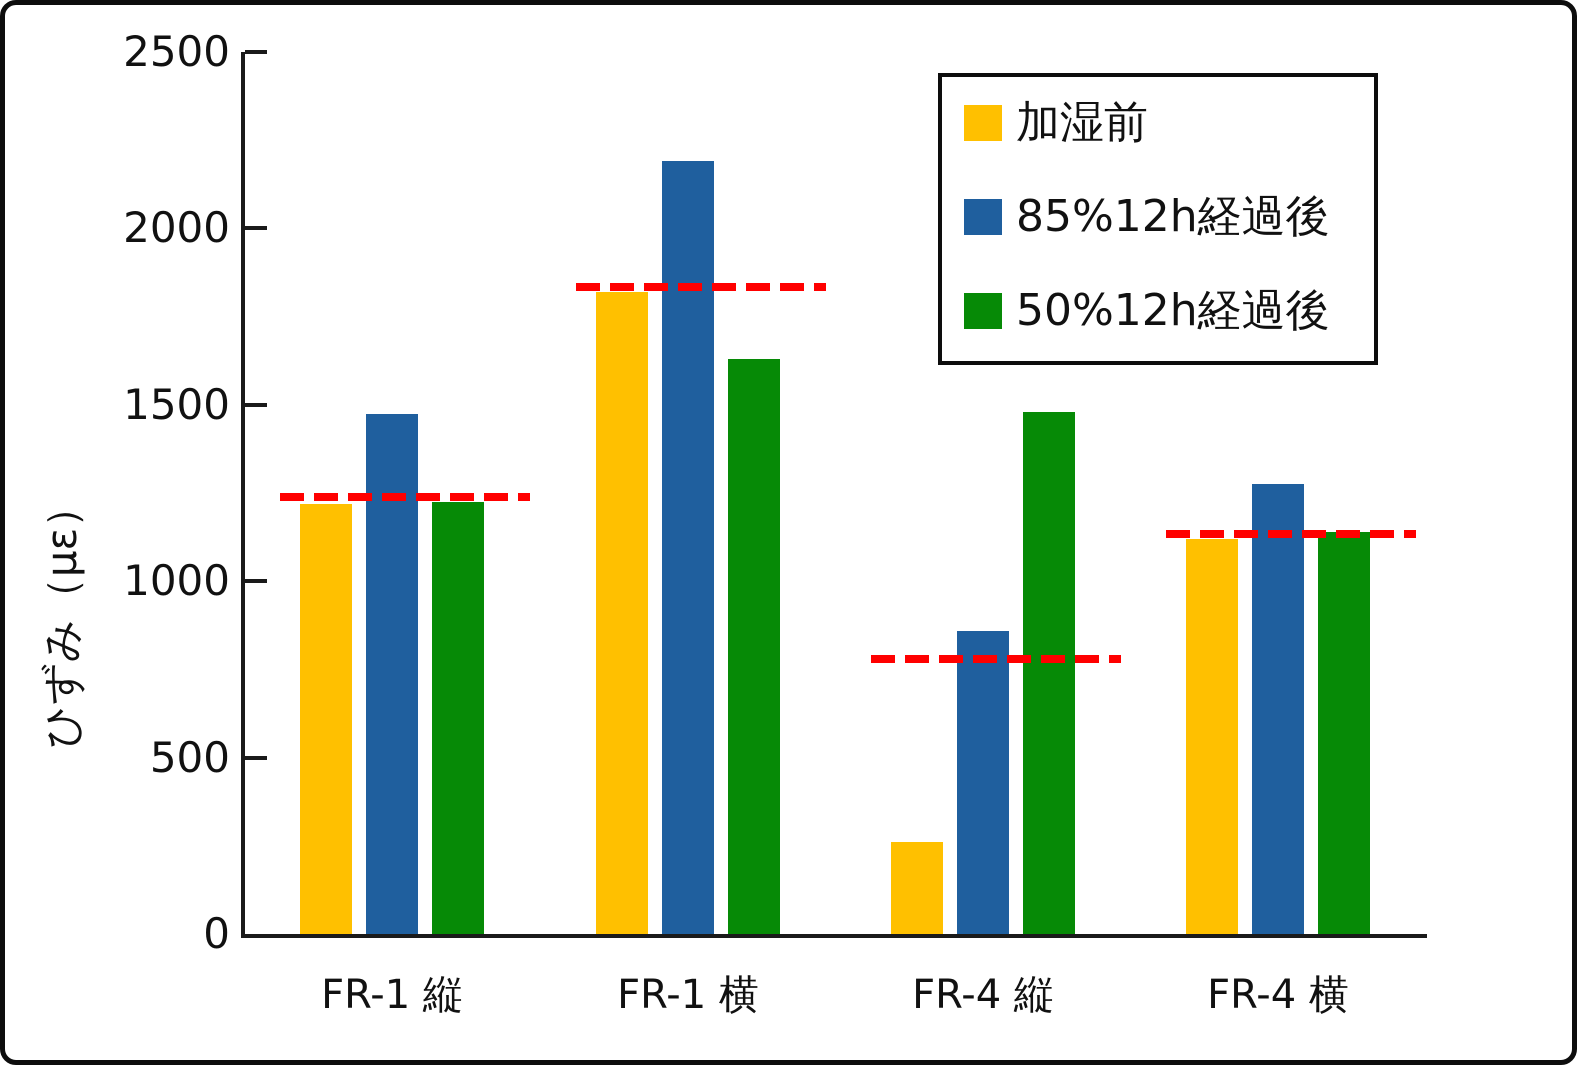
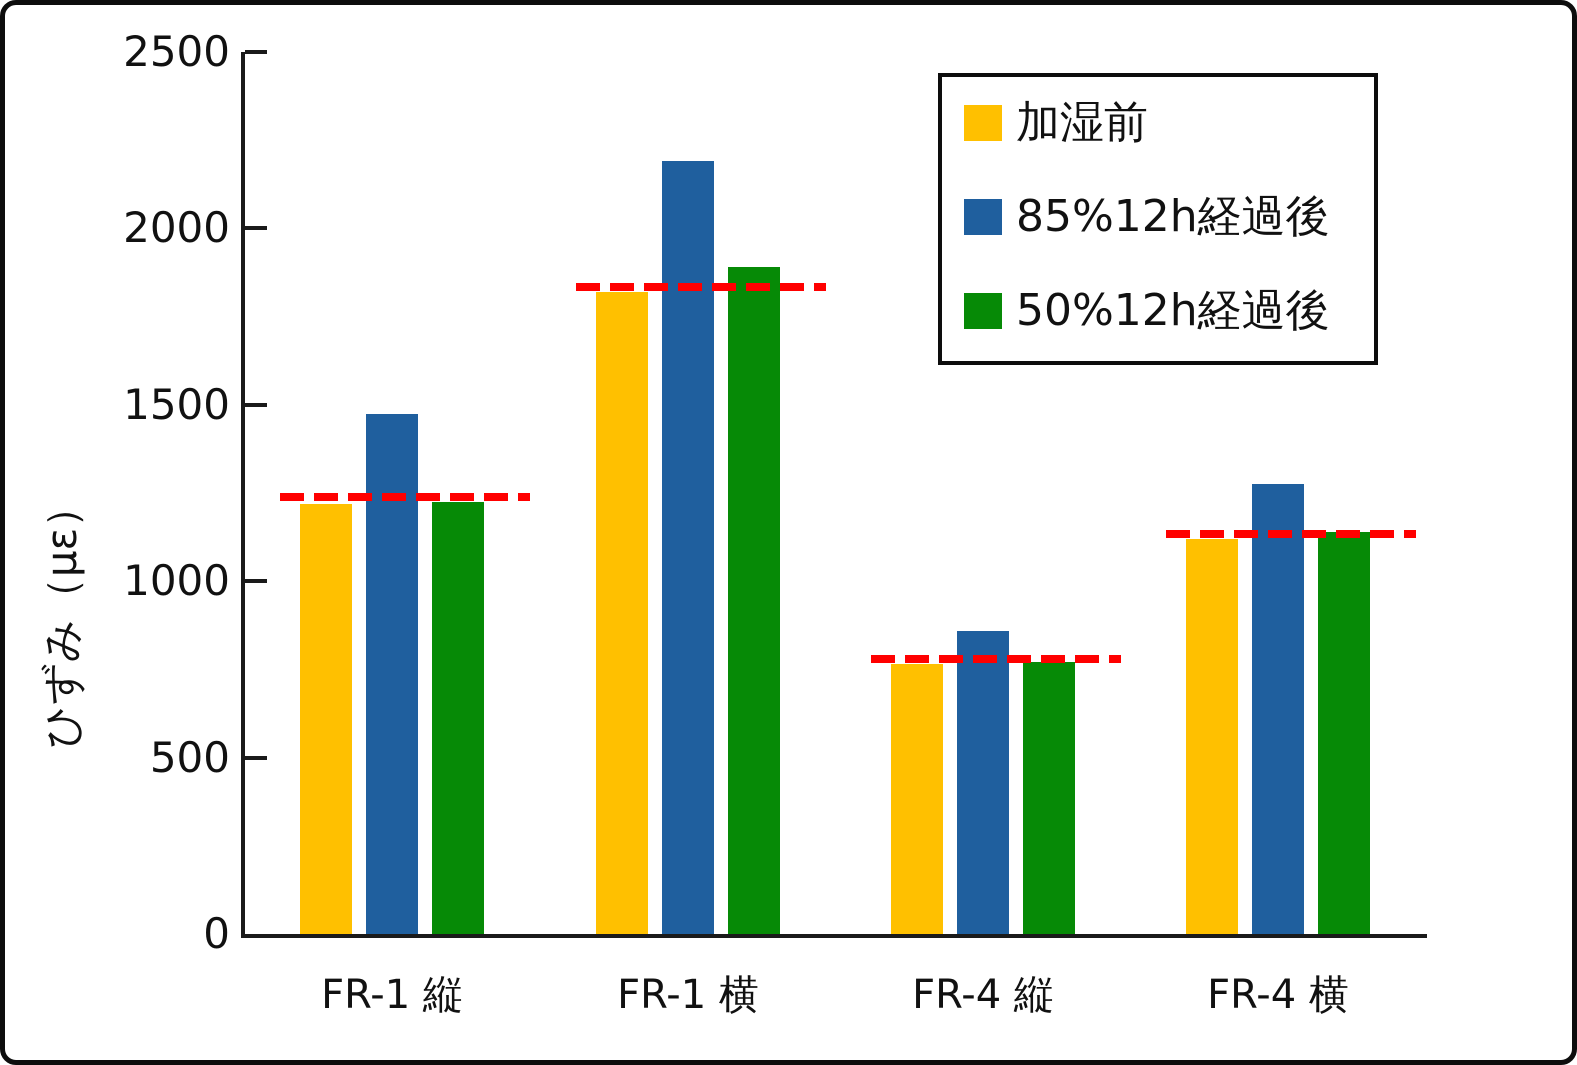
50%12h経過後/FR-1 横: 1630 -> 1890
加湿前/FR-4 縦: 260 -> 760
50%12h経過後/FR-4 縦: 1480 -> 770
